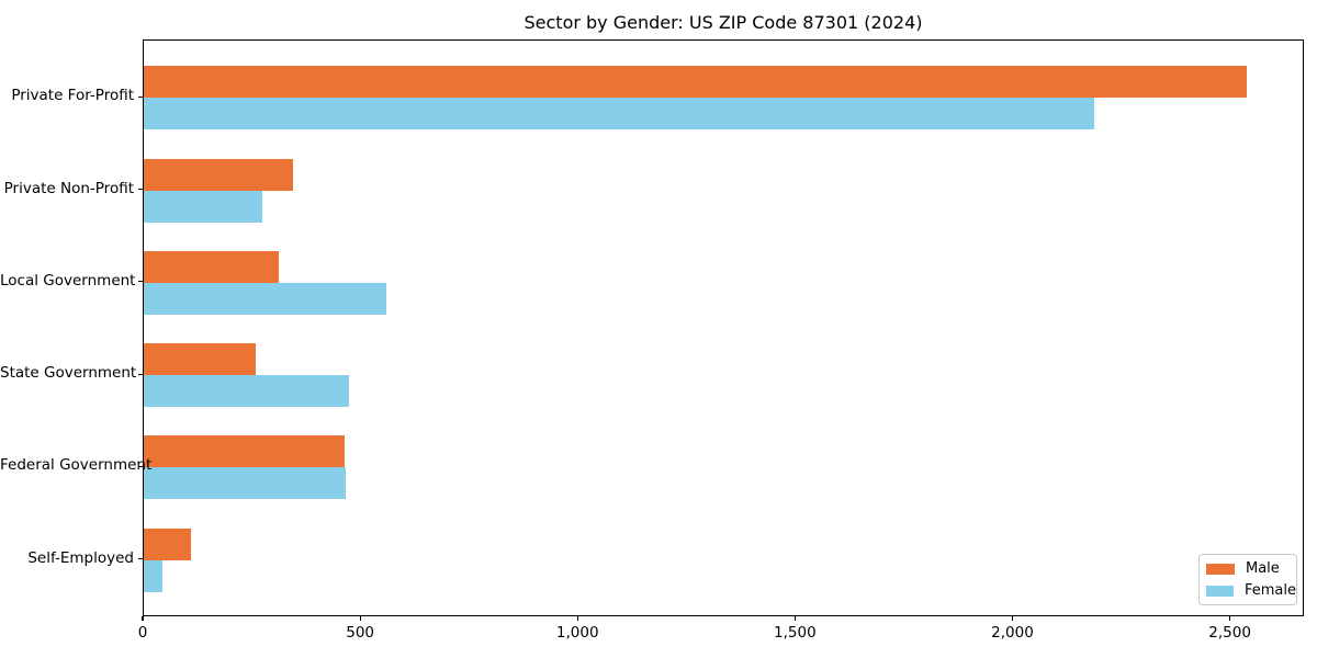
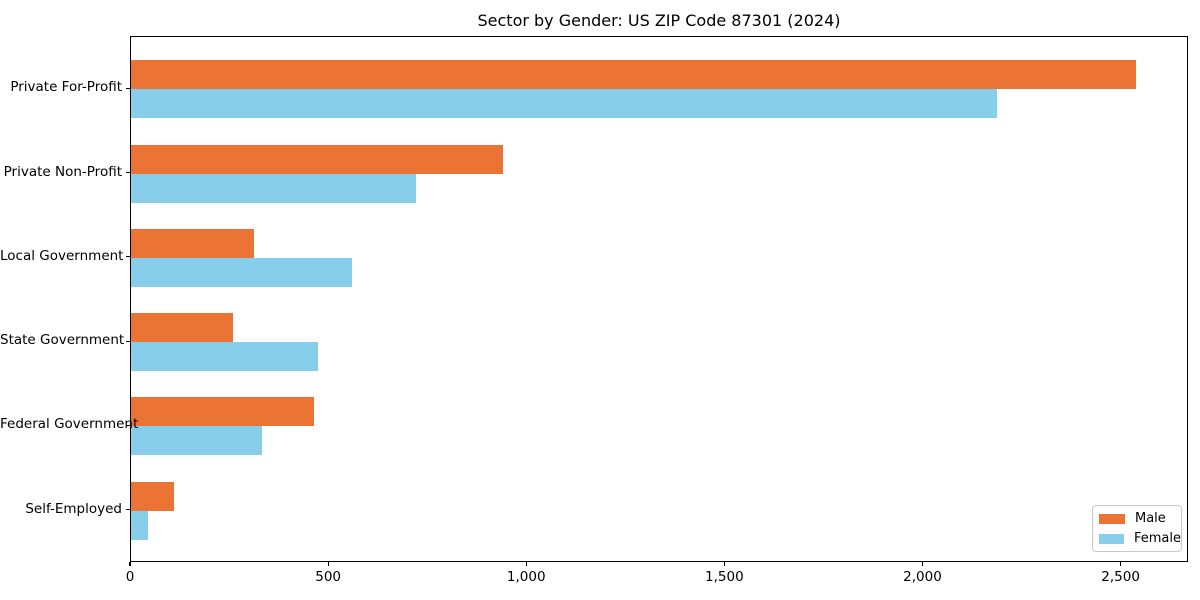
Male/Private Non-Profit: 340 -> 940
Female/Private Non-Profit: 270 -> 720
Female/Federal Government: 460 -> 330
